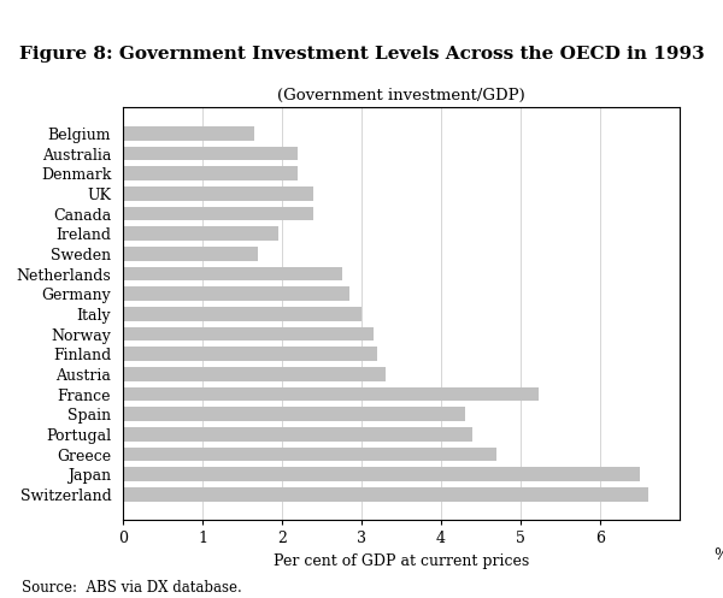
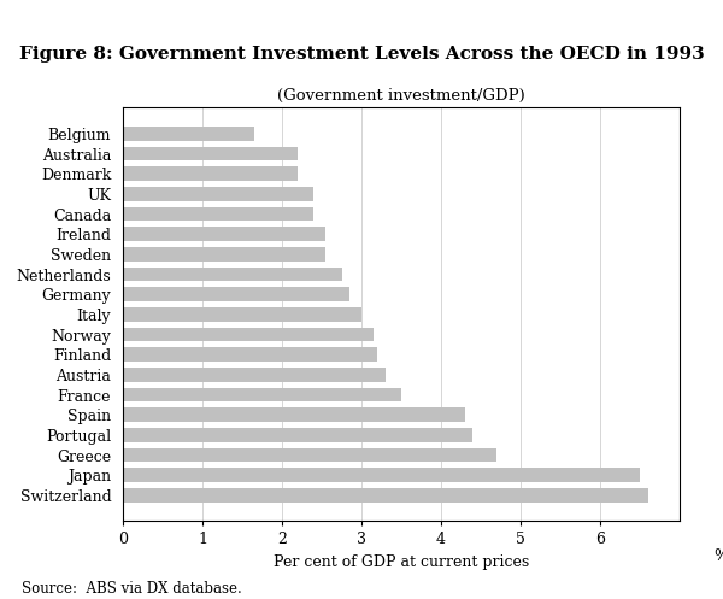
Ireland: 1.96 -> 2.55
Sweden: 1.70 -> 2.55
France: 5.22 -> 3.50
